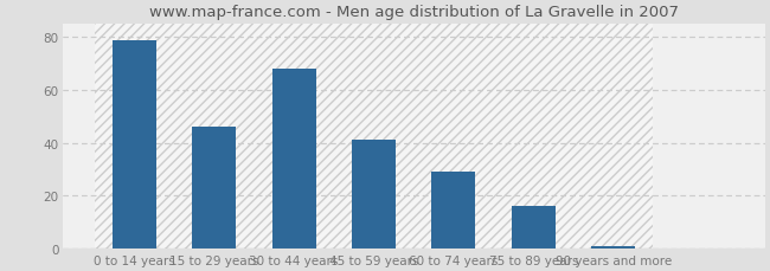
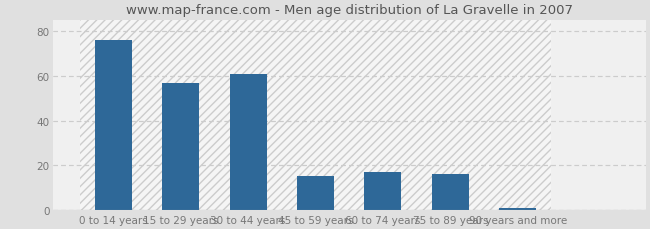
0 to 14 years: 79 -> 76
15 to 29 years: 46 -> 57
30 to 44 years: 68 -> 61
45 to 59 years: 41 -> 15
60 to 74 years: 29 -> 17
